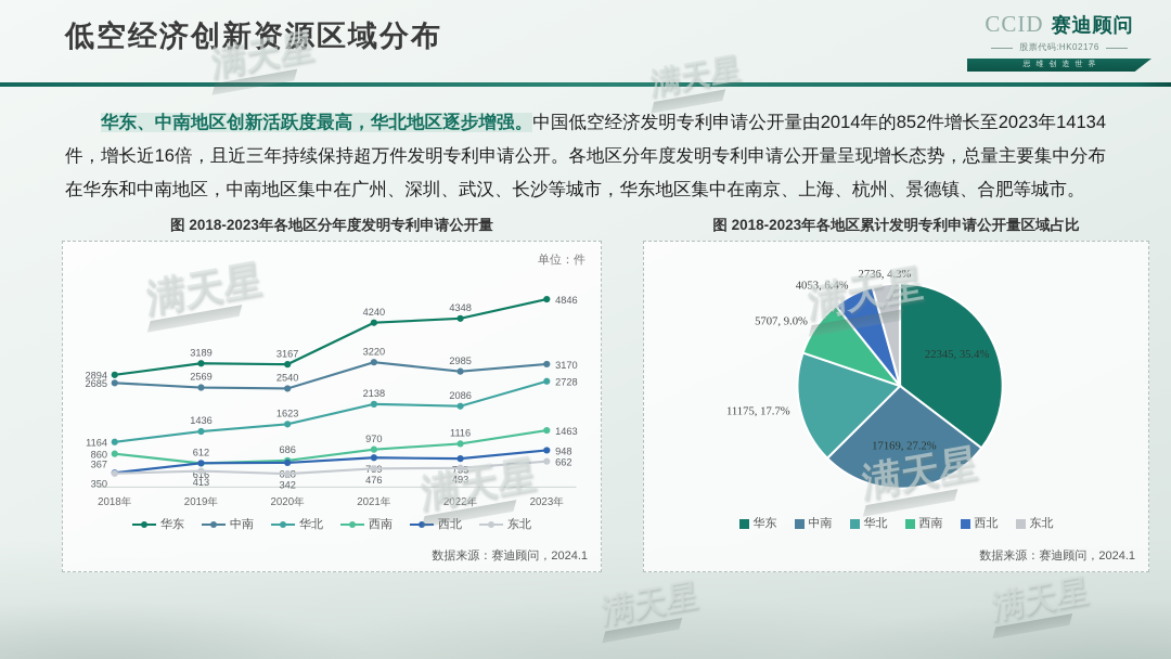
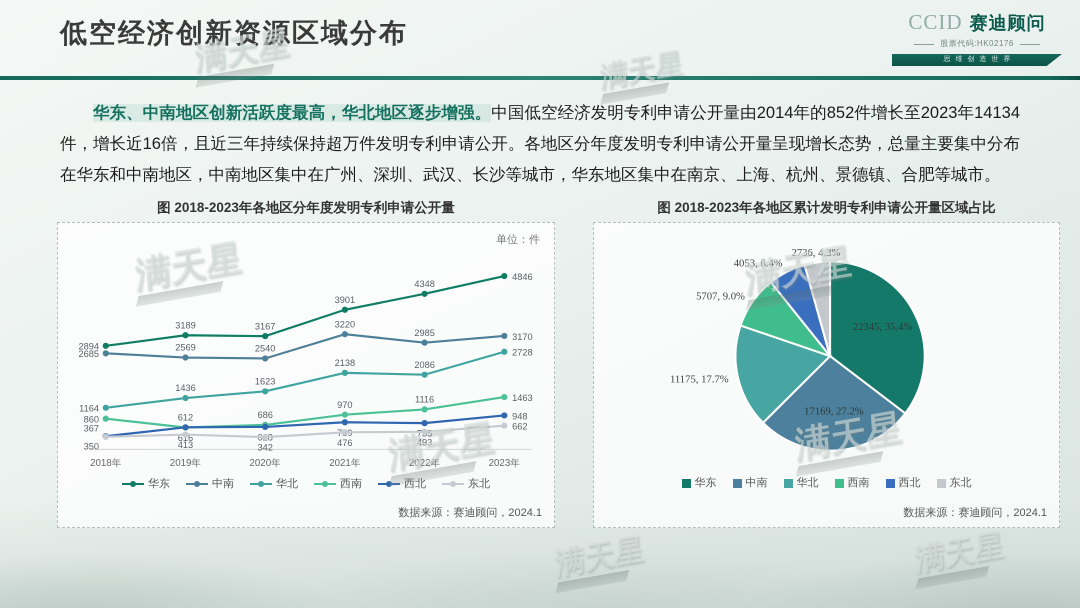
图 2018-2023年各地区分年度发明专利申请公开量/华东/2021年: 4240 -> 3901
